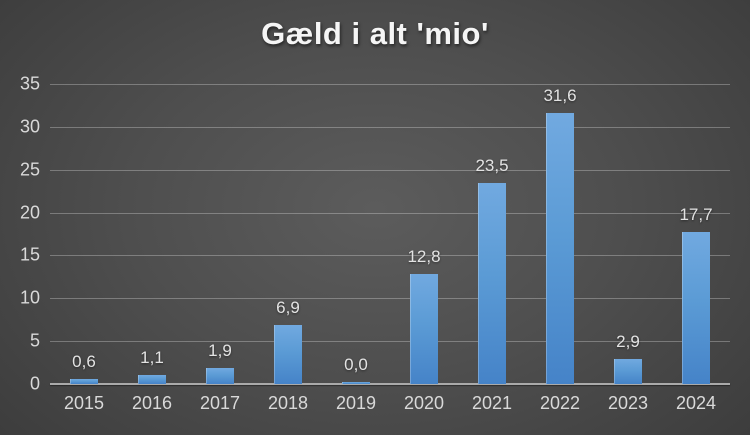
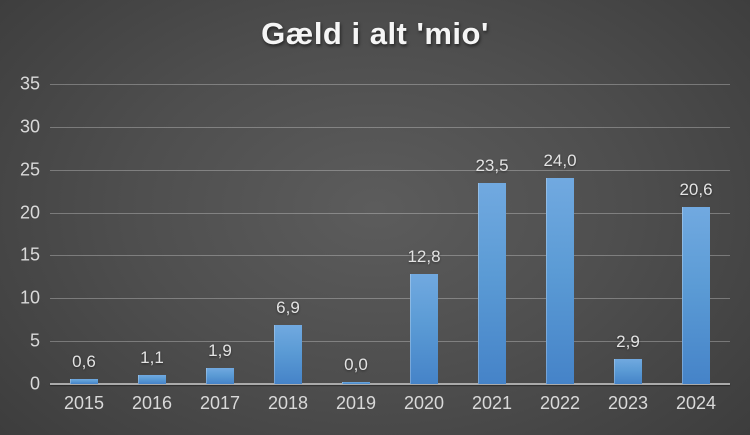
2022: 31,6 -> 24,0
2024: 17,7 -> 20,6
